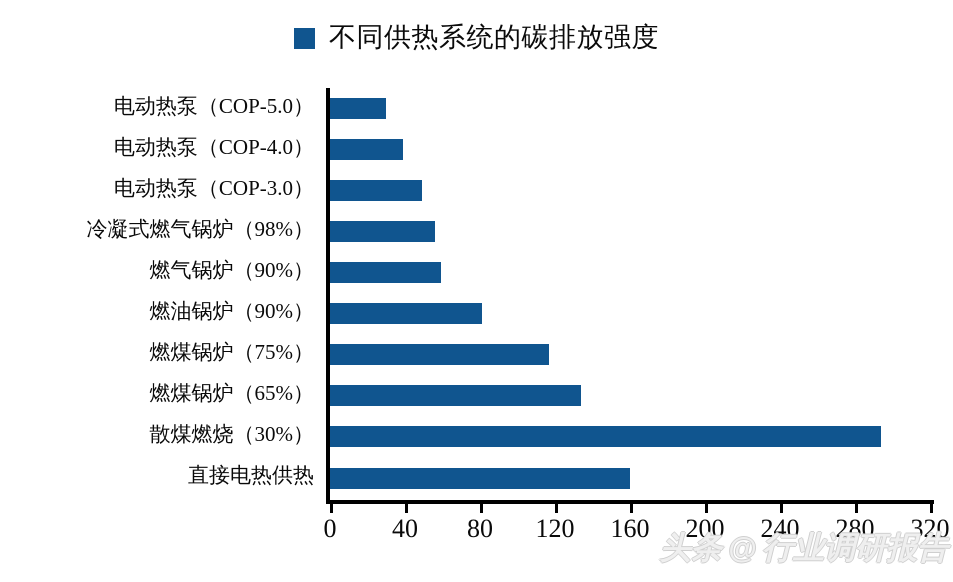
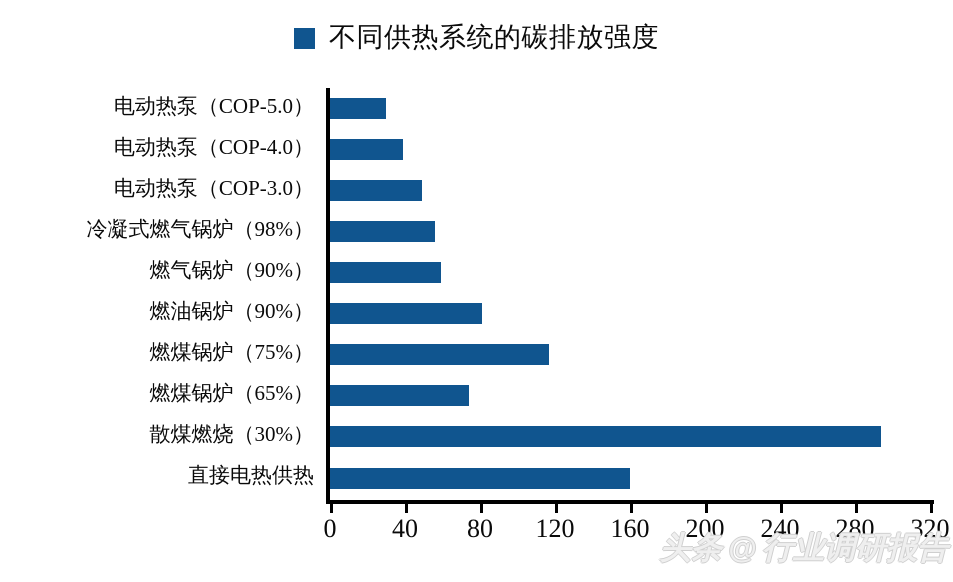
燃煤锅炉（65%）: 134 -> 74
